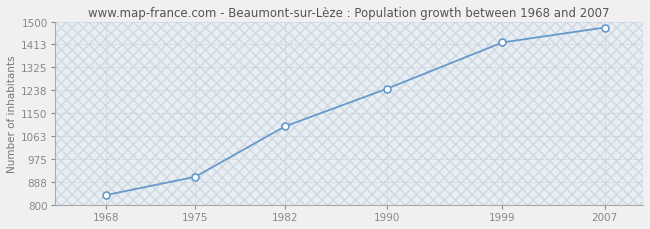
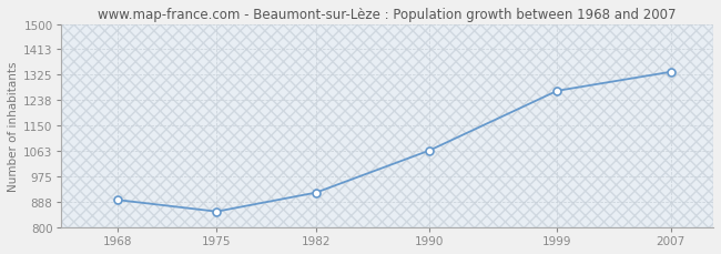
1968: 838 -> 895
1975: 908 -> 855
1982: 1100 -> 920
1990: 1244 -> 1065
1999: 1420 -> 1270
2007: 1477 -> 1335
